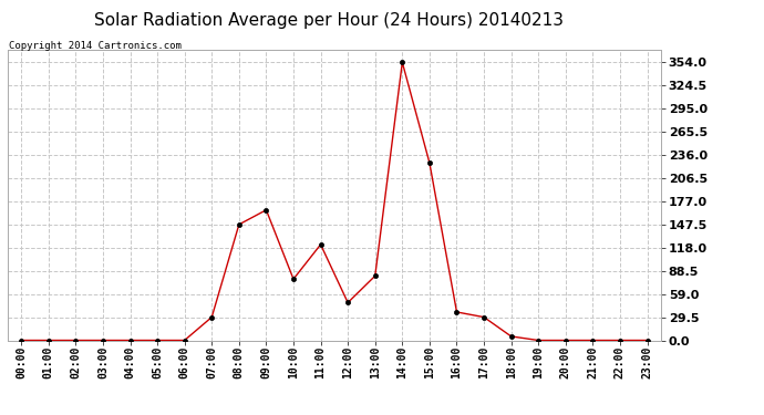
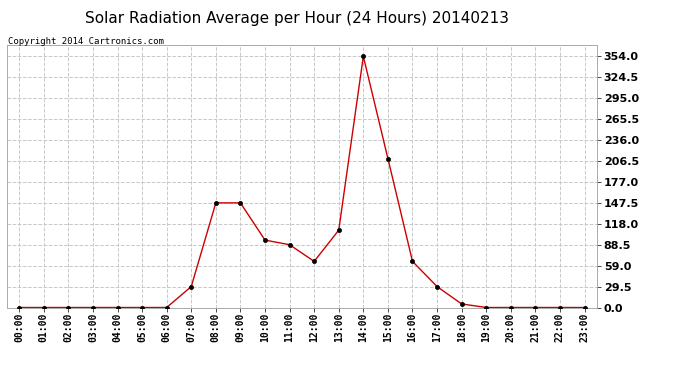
09:00: 166 -> 148
10:00: 78 -> 95
11:00: 122 -> 88
12:00: 48 -> 65
13:00: 82 -> 109
15:00: 226 -> 210
16:00: 36 -> 65
